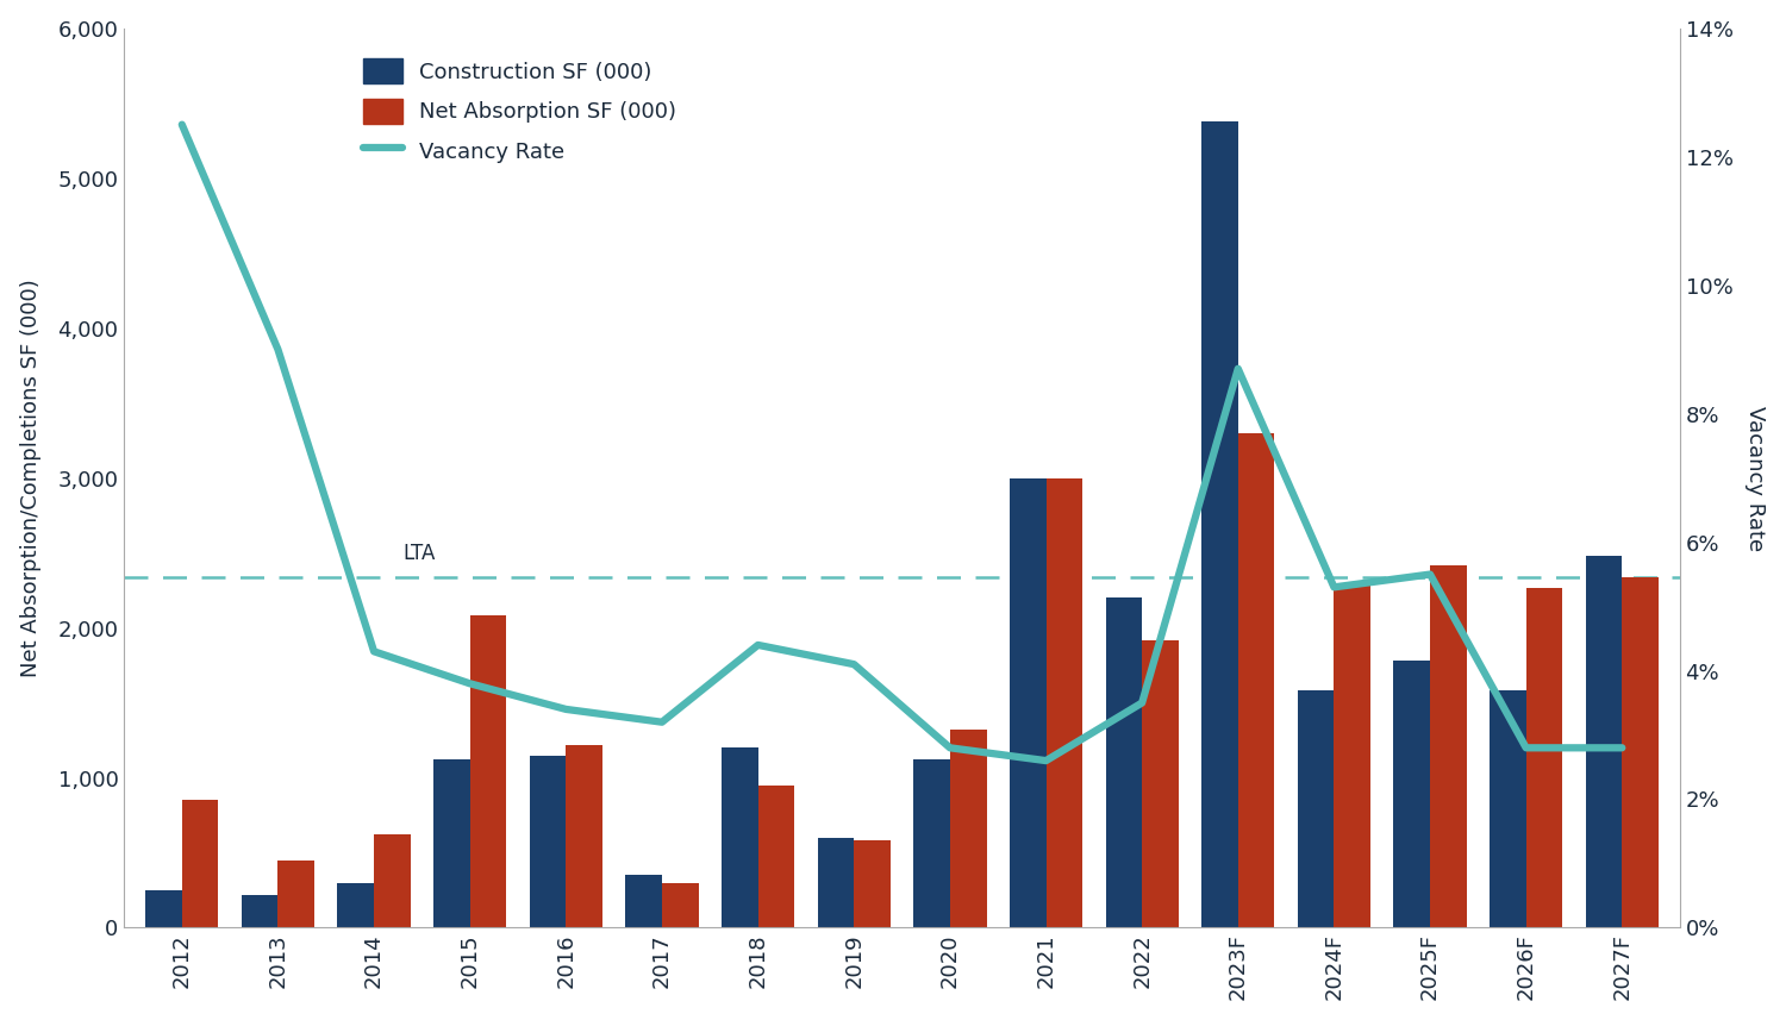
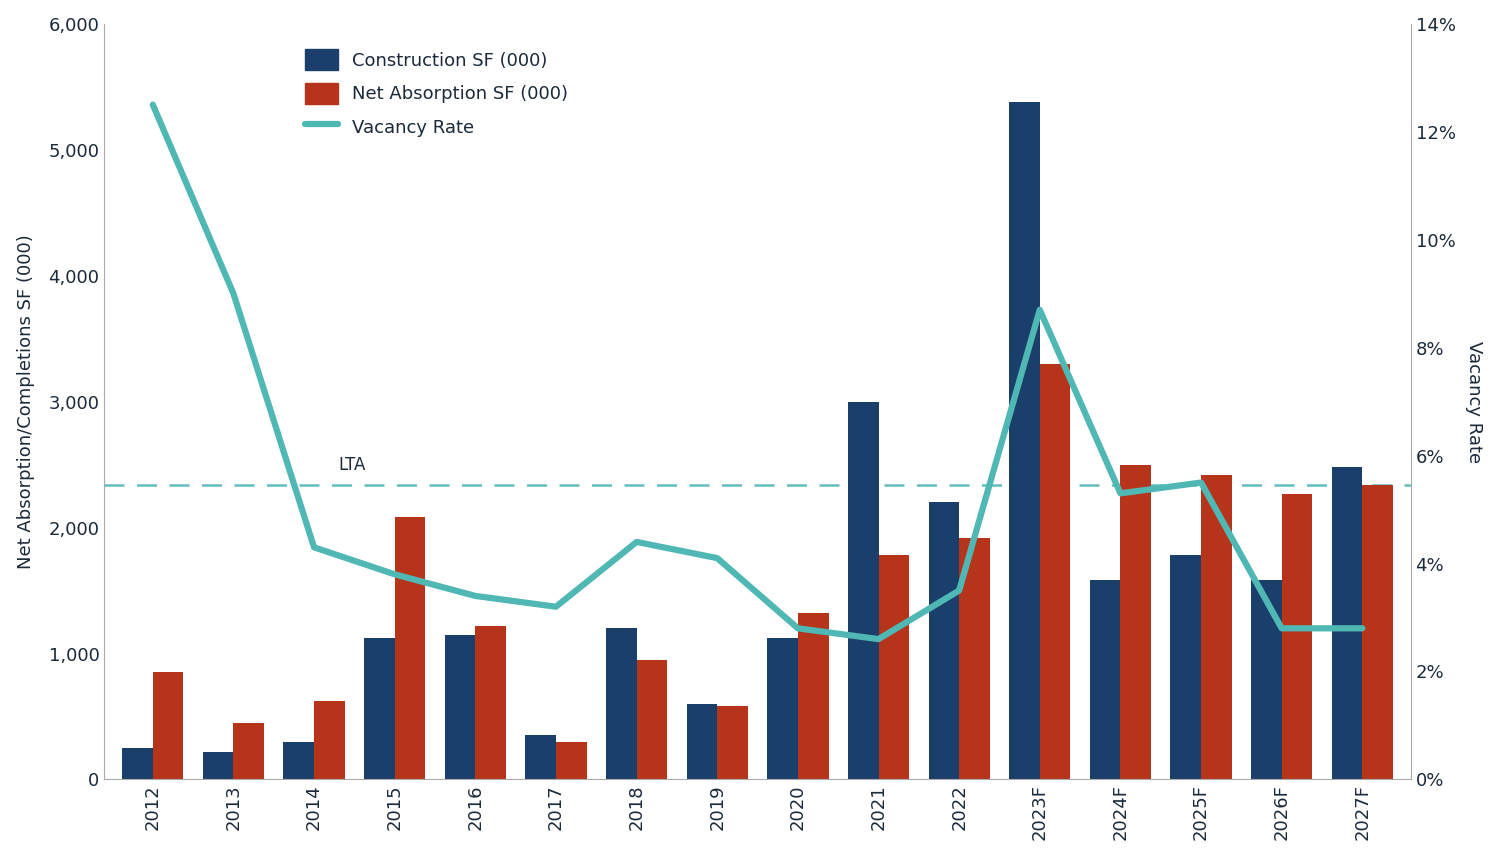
Net Absorption SF (000)/2021: 3,000 -> 1,780
Net Absorption SF (000)/2024F: 2,300 -> 2,500
